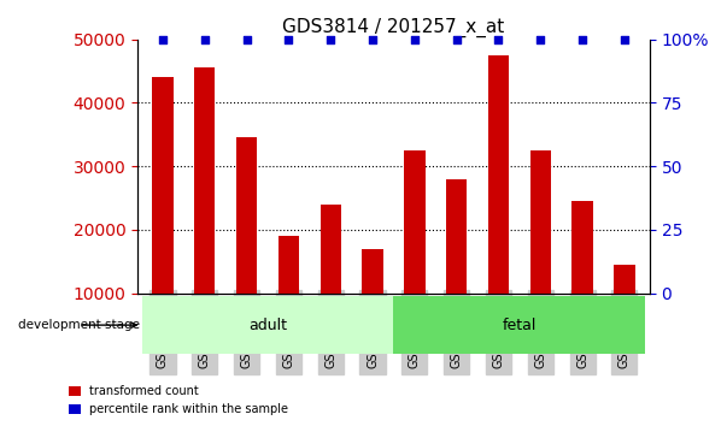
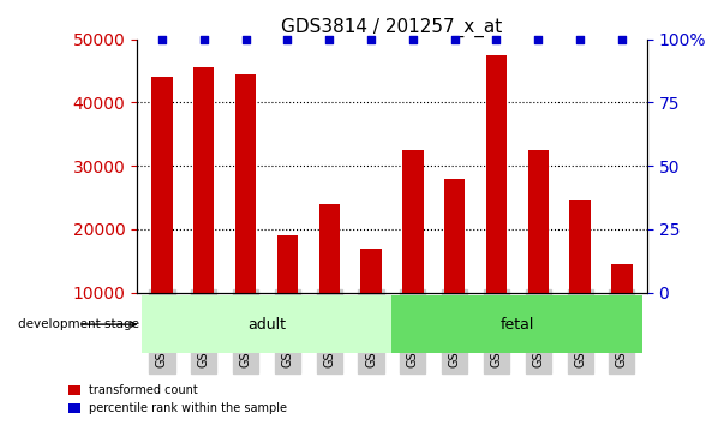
transformed count/GSM440236: 34500 -> 44400
